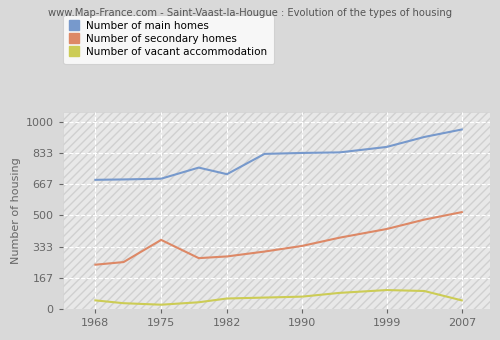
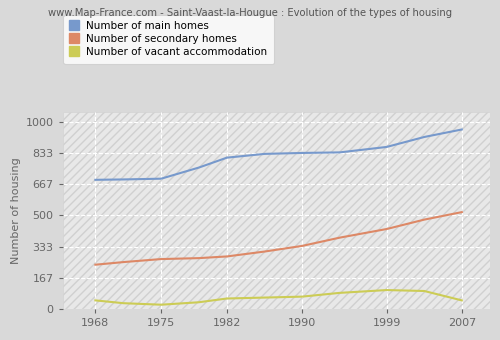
Number of secondary homes/1975: 370 -> 270
Number of main homes/1982: 720 -> 810
